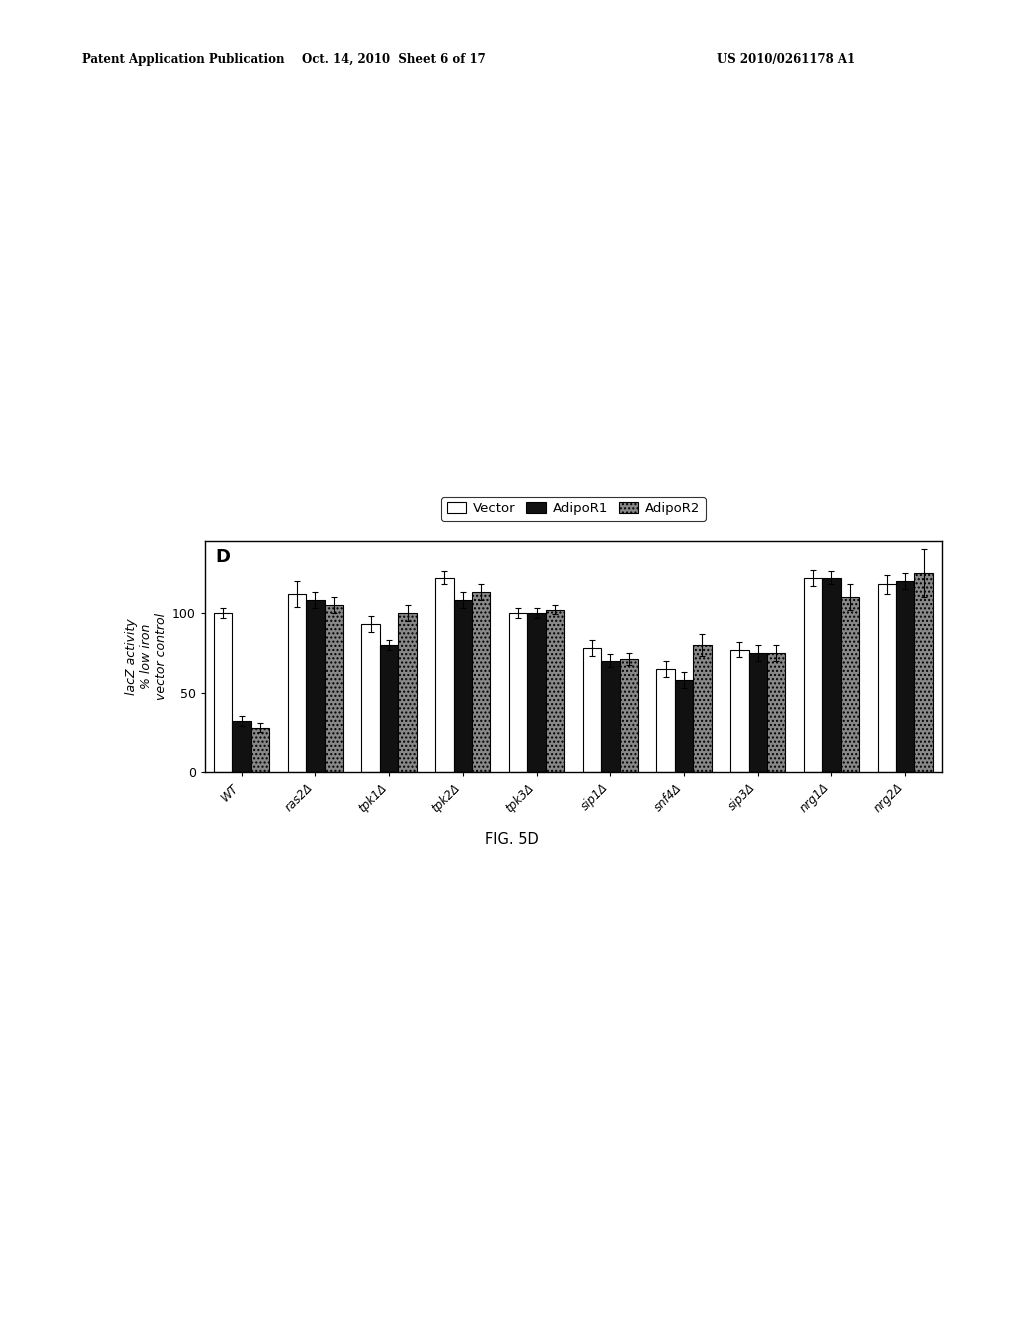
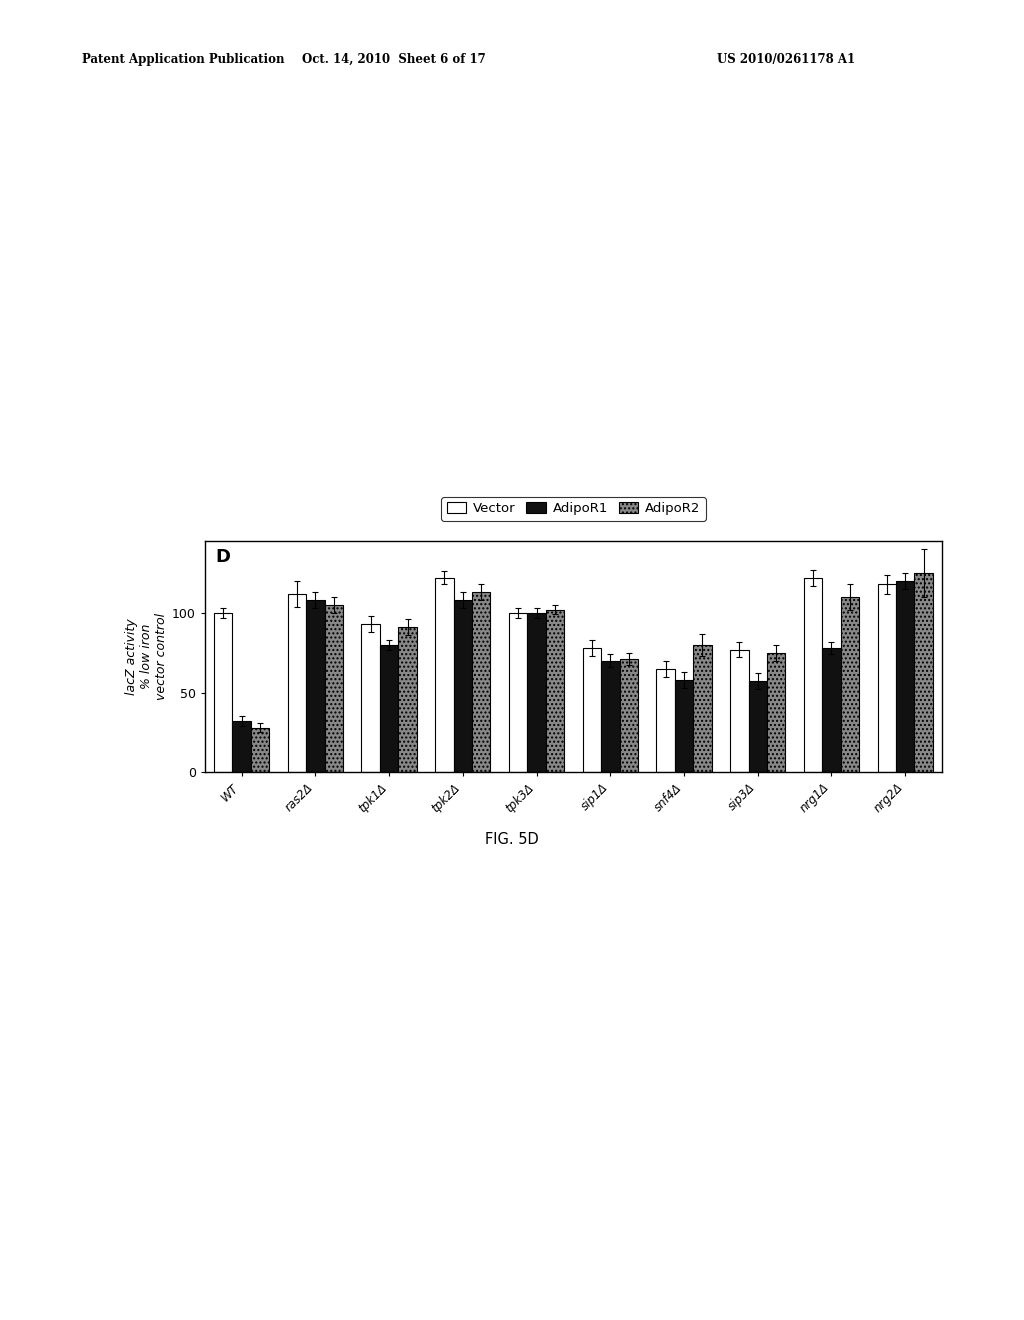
AdipoR2/tpk1Δ: 100 -> 91
AdipoR1/sip3Δ: 75 -> 57
AdipoR1/nrg1Δ: 122 -> 78
